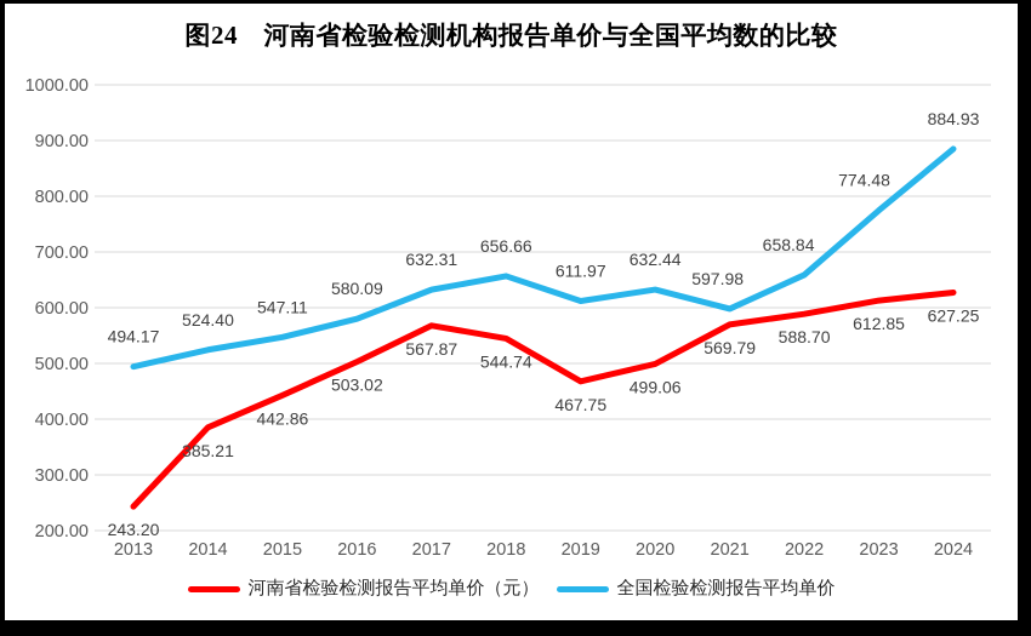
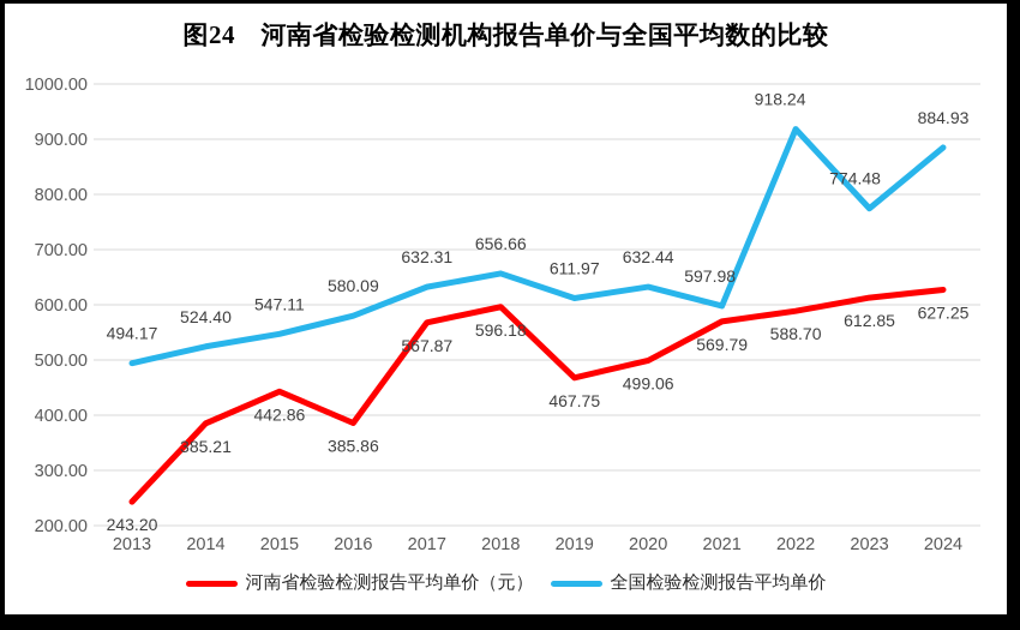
河南省检验检测报告平均单价（元）/2016: 503.02 -> 385.86
河南省检验检测报告平均单价（元）/2018: 544.74 -> 596.18
全国检验检测报告平均单价/2022: 658.84 -> 918.24
